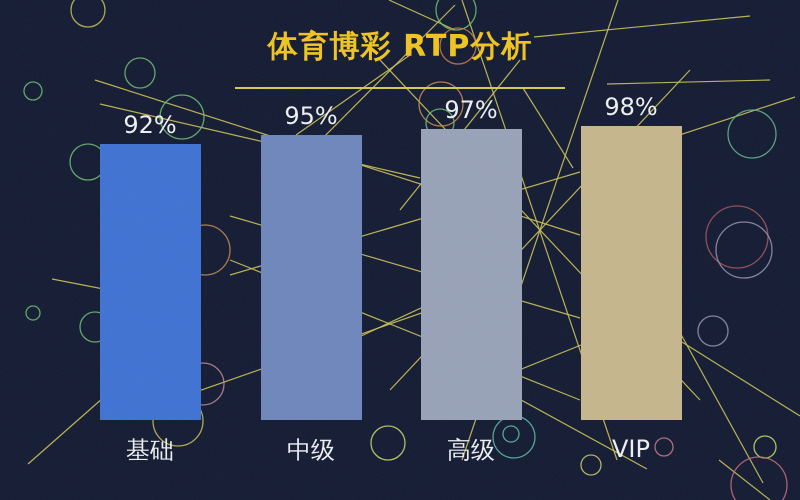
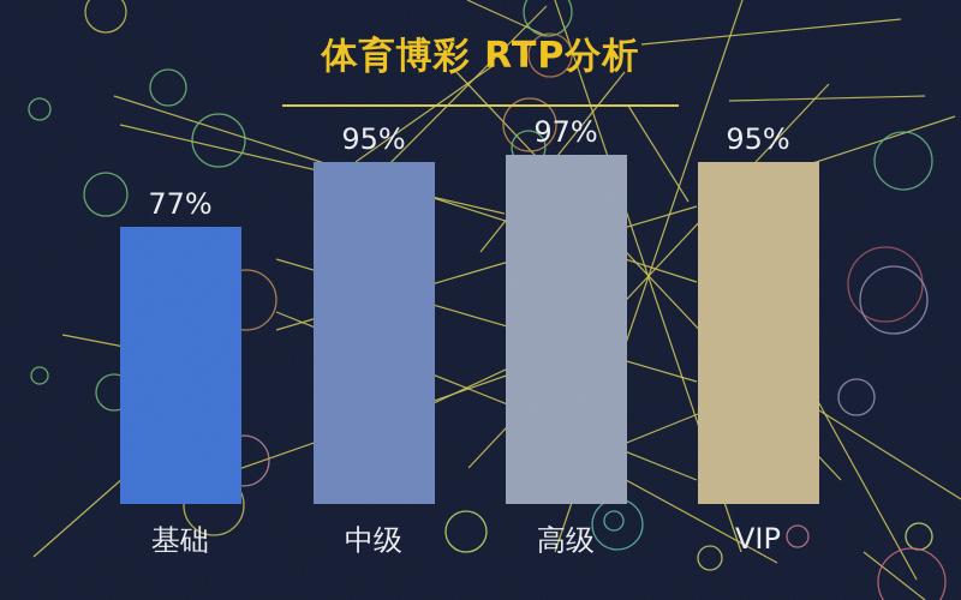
基础: 92% -> 77%
VIP: 98% -> 95%
